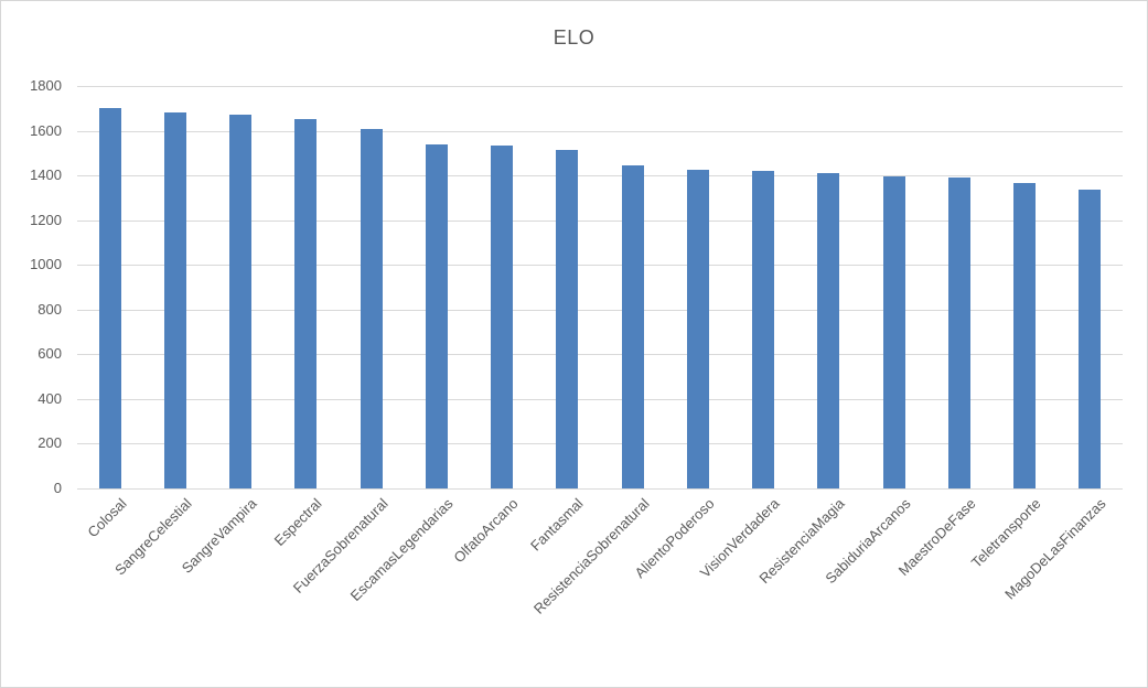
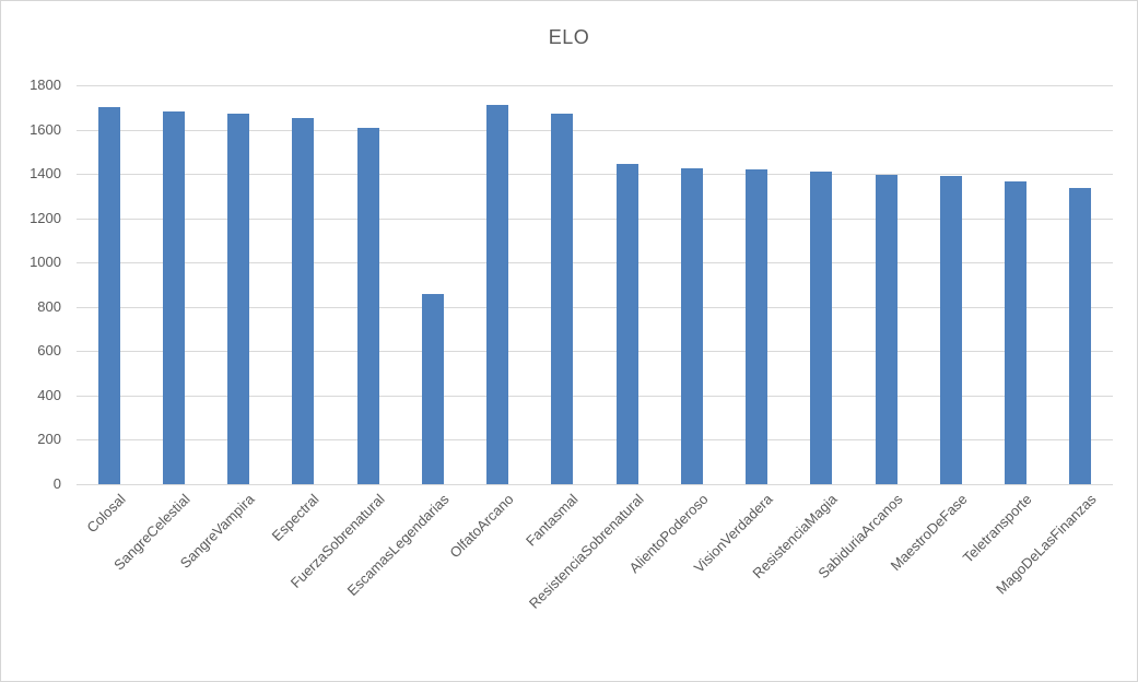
EscamasLegendarias: 1540 -> 860
OlfatoArcano: 1540 -> 1710
Fantasmal: 1520 -> 1670
